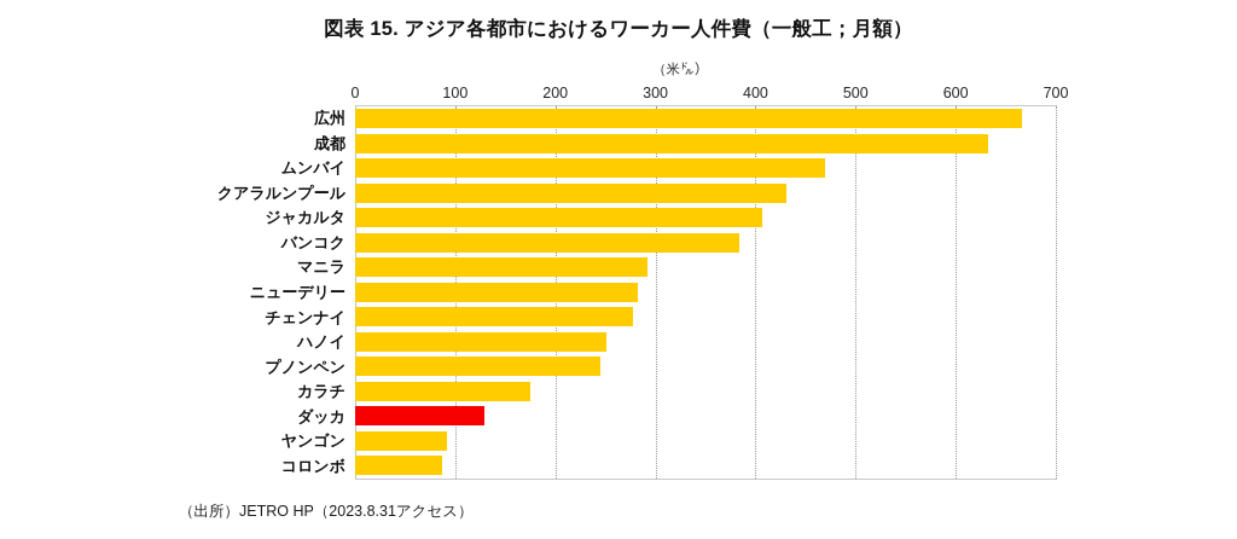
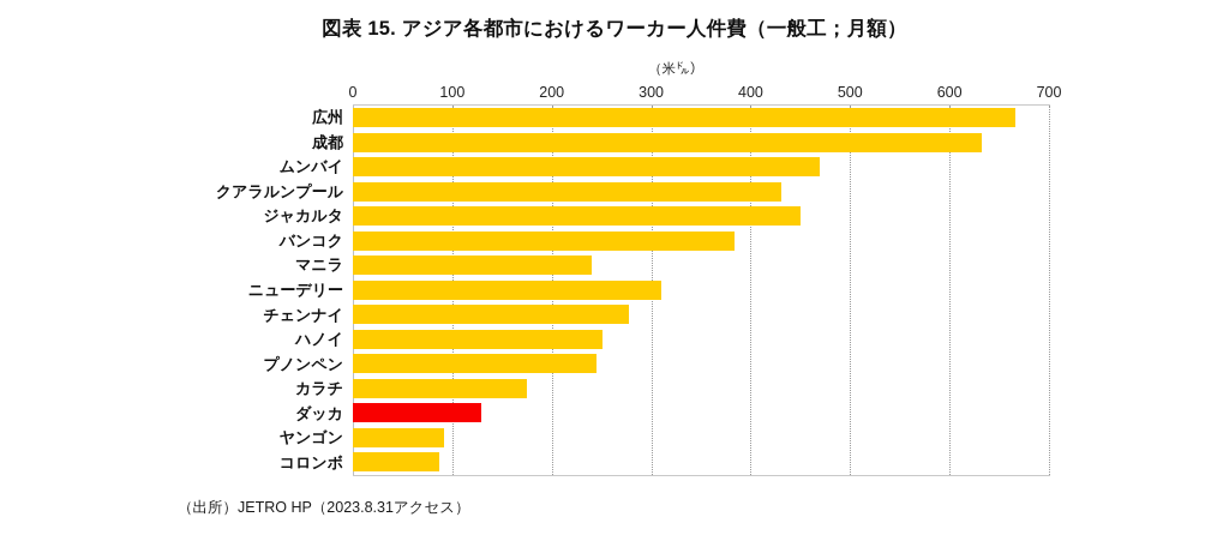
ジャカルタ: 410 -> 450
マニラ: 290 -> 240
ニューデリー: 280 -> 310
